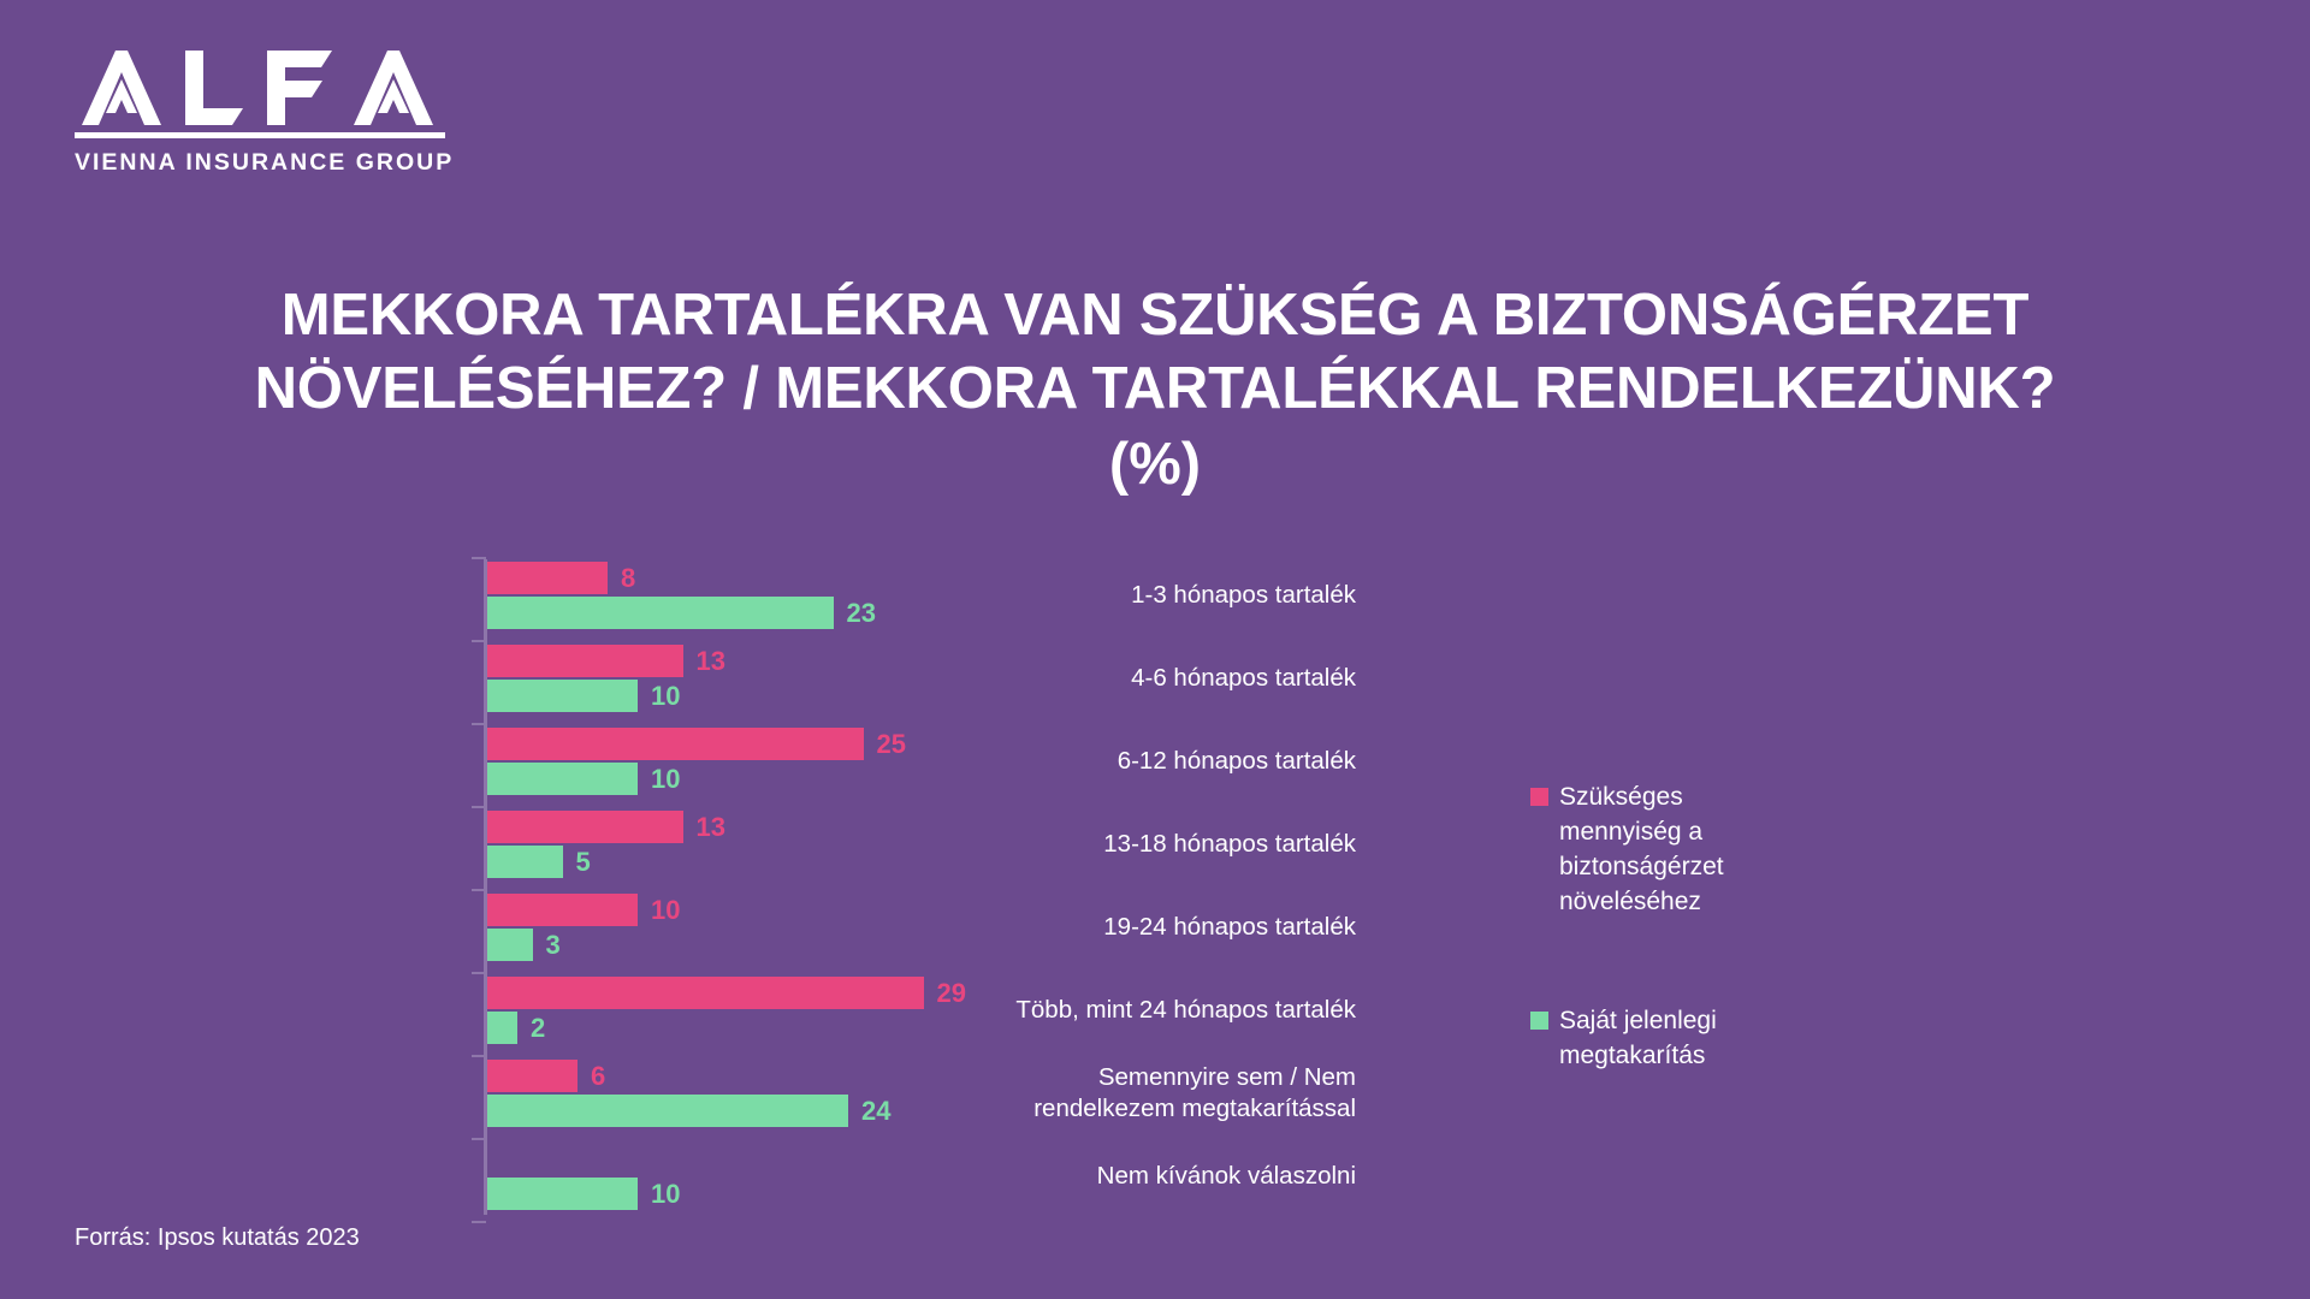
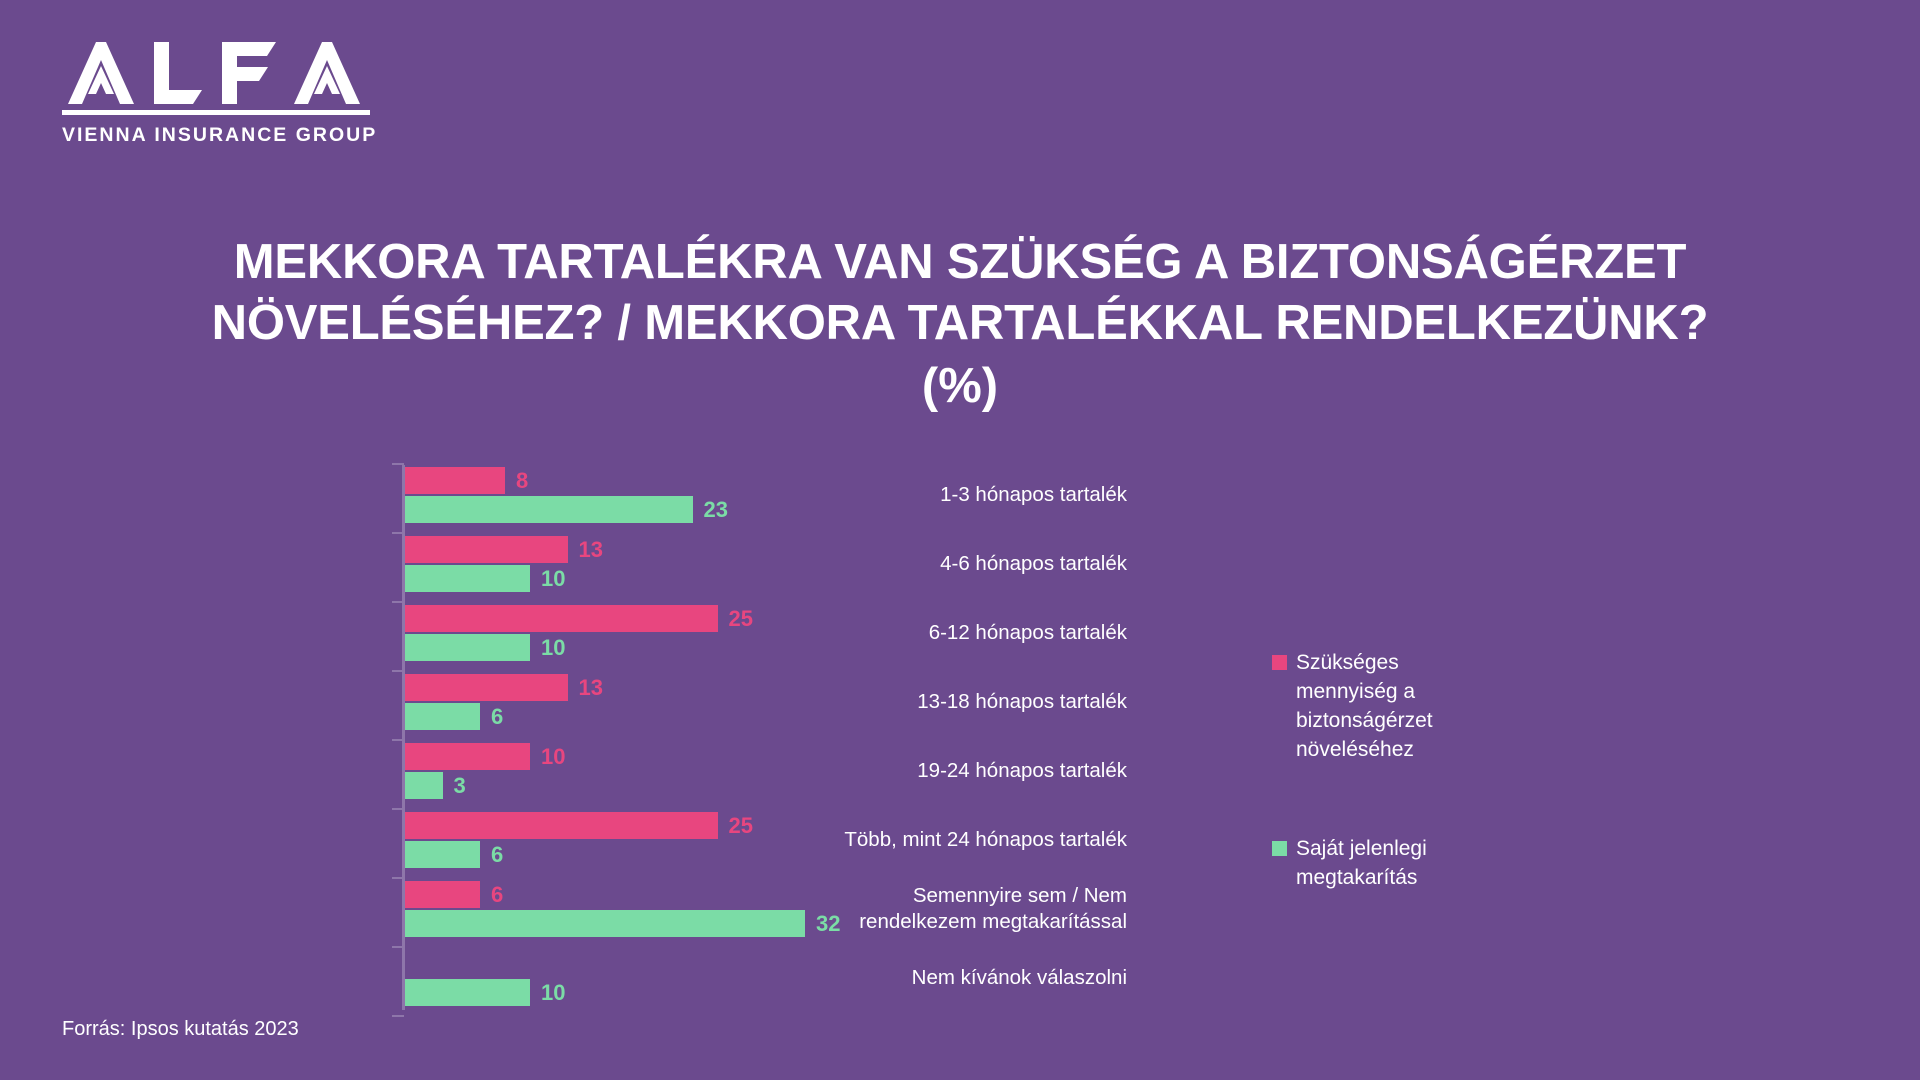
Saját jelenlegi megtakarítás/13-18 hónapos tartalék: 5 -> 6
Szükséges mennyiség a biztonságérzet növeléséhez/Több, mint 24 hónapos tartalék: 29 -> 25
Saját jelenlegi megtakarítás/Több, mint 24 hónapos tartalék: 2 -> 6
Saját jelenlegi megtakarítás/Semennyire sem / Nem rendelkezem megtakarítással: 24 -> 32
